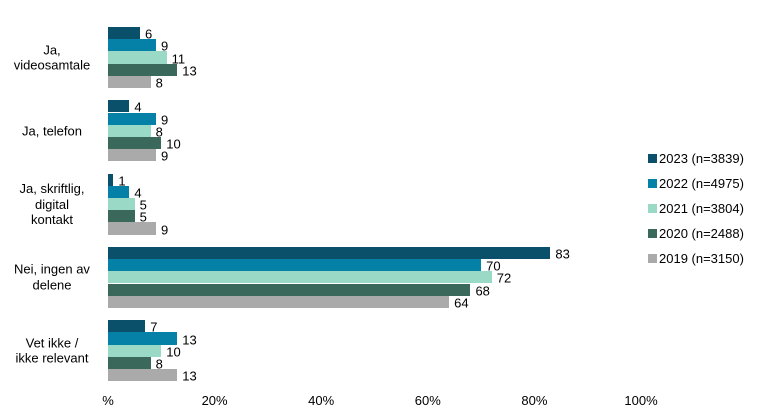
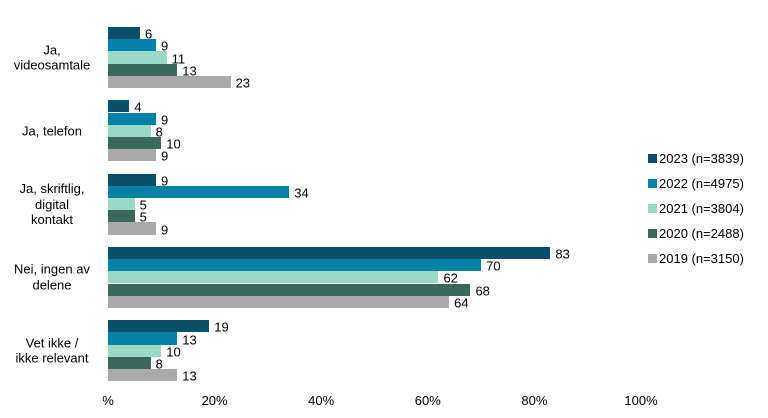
2019 (n=3150)/Ja, videosamtale: 8 -> 23
2023 (n=3839)/Ja, skriftlig, digital kontakt: 1 -> 9
2022 (n=4975)/Ja, skriftlig, digital kontakt: 4 -> 34
2021 (n=3804)/Nei, ingen av delene: 72 -> 62
2023 (n=3839)/Vet ikke / ikke relevant: 7 -> 19
